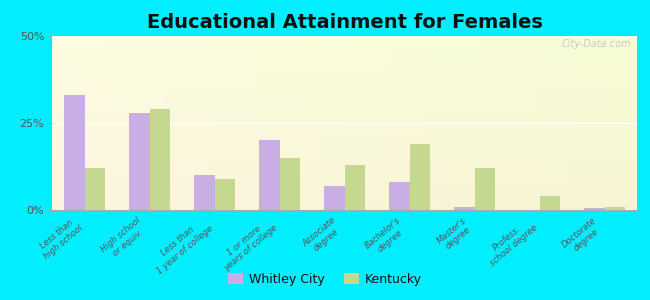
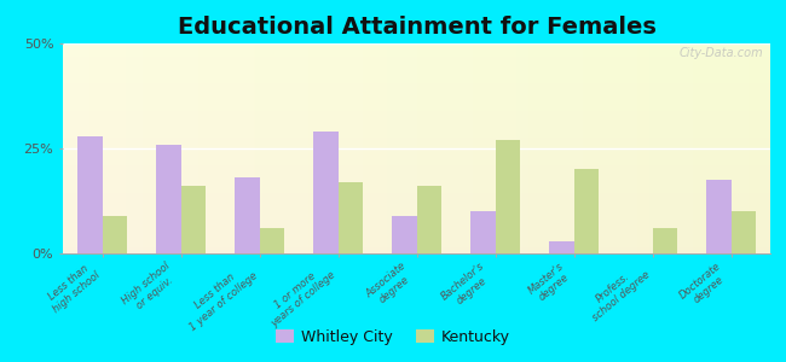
Whitley City/Less than high school: 33.0% -> 28.0%
Kentucky/Less than high school: 12% -> 9%
Whitley City/High school or equiv.: 28.0% -> 26.0%
Kentucky/High school or equiv.: 29% -> 16%
Whitley City/Less than 1 year of college: 10.0% -> 18.0%
Kentucky/Less than 1 year of college: 9% -> 6%
Whitley City/1 or more years of college: 20.0% -> 29.0%
Kentucky/1 or more years of college: 15% -> 17%
Whitley City/Associate degree: 7.0% -> 9.0%
Kentucky/Associate degree: 13% -> 16%
Whitley City/Bachelor's degree: 8.0% -> 10.0%
Kentucky/Bachelor's degree: 19% -> 27%
Whitley City/Master's degree: 1.0% -> 3.0%
Kentucky/Master's degree: 12% -> 20%
Kentucky/Profess. school degree: 4% -> 6%
Whitley City/Doctorate degree: 0.5% -> 17.5%
Kentucky/Doctorate degree: 1% -> 10%
